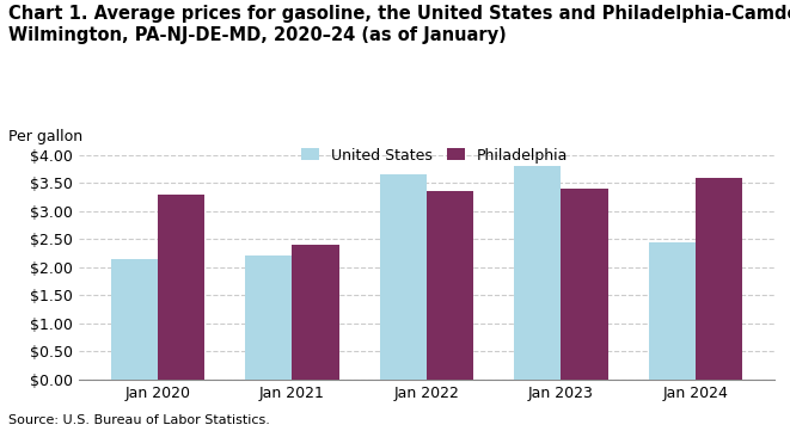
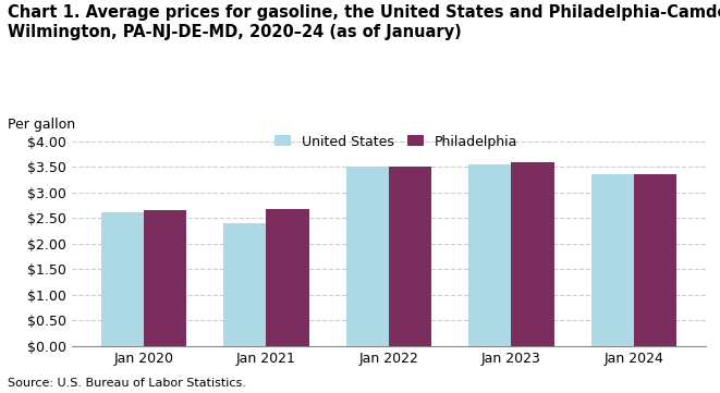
United States/Jan 2020: $2.15 -> $2.62
Philadelphia/Jan 2020: $3.30 -> $2.65
United States/Jan 2021: $2.20 -> $2.40
Philadelphia/Jan 2021: $2.40 -> $2.67
United States/Jan 2022: $3.65 -> $3.50
Philadelphia/Jan 2022: $3.35 -> $3.51
United States/Jan 2023: $3.80 -> $3.56
Philadelphia/Jan 2023: $3.40 -> $3.60
United States/Jan 2024: $2.45 -> $3.35
Philadelphia/Jan 2024: $3.60 -> $3.36
